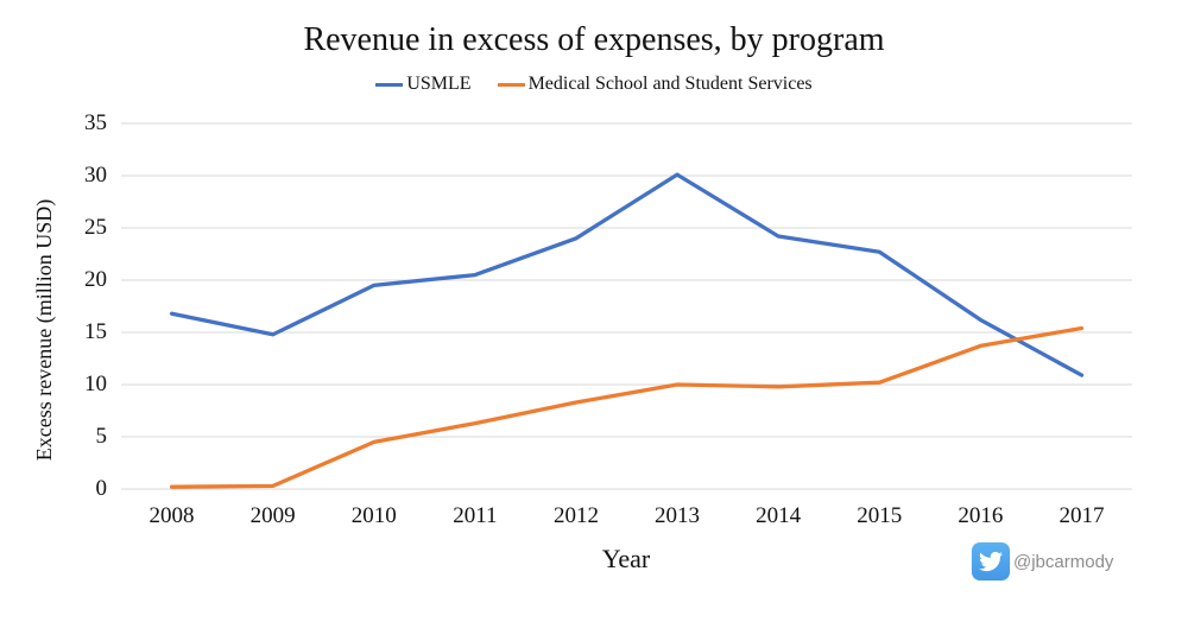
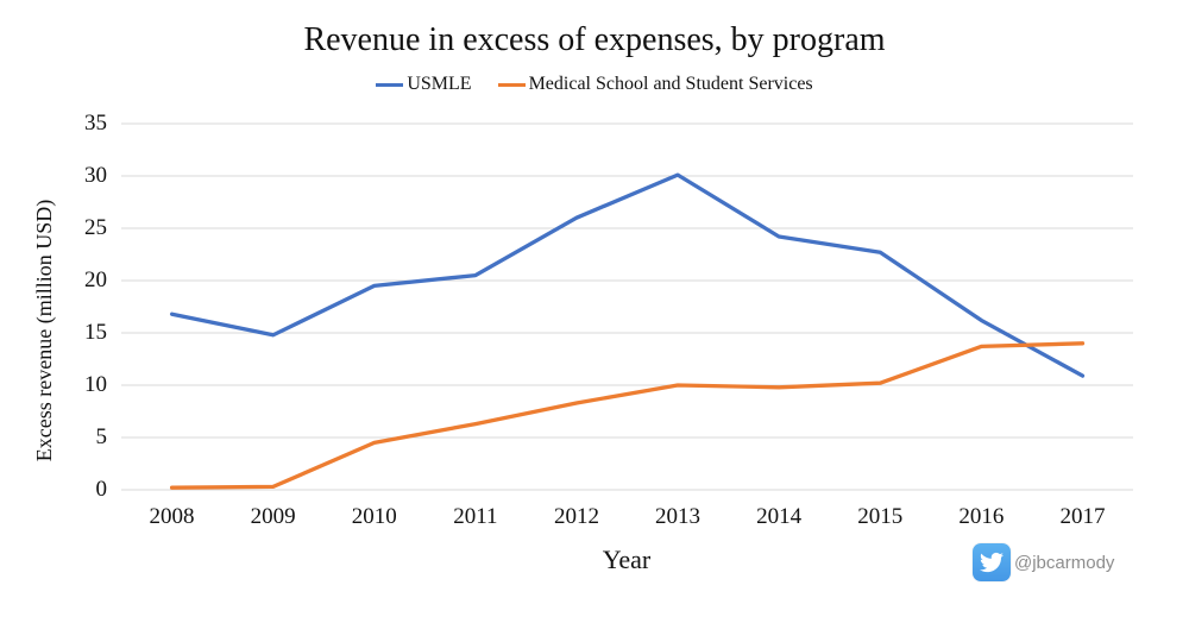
USMLE/2012: 24 -> 26
Medical School and Student Services/2017: 15 -> 14
